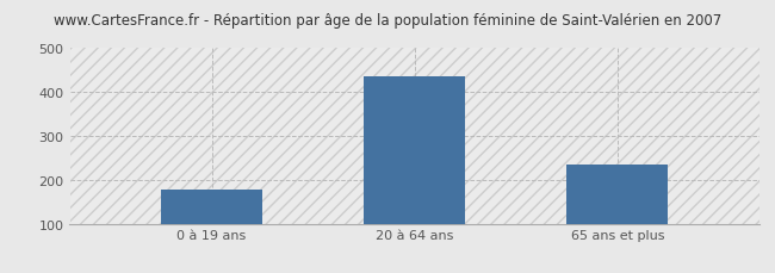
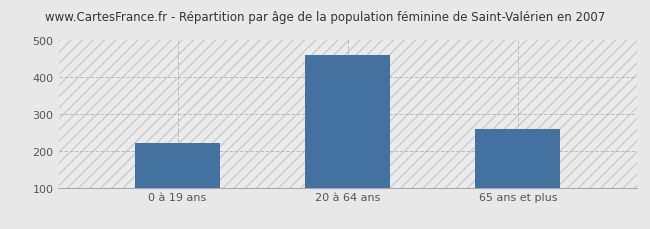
0 à 19 ans: 179 -> 220
20 à 64 ans: 436 -> 460
65 ans et plus: 236 -> 260
